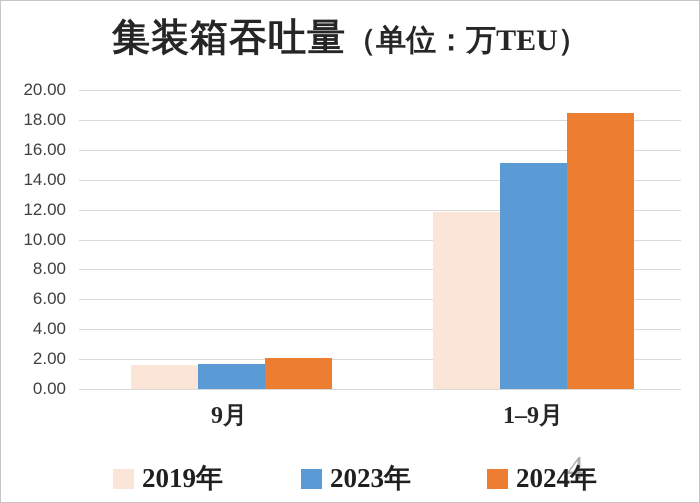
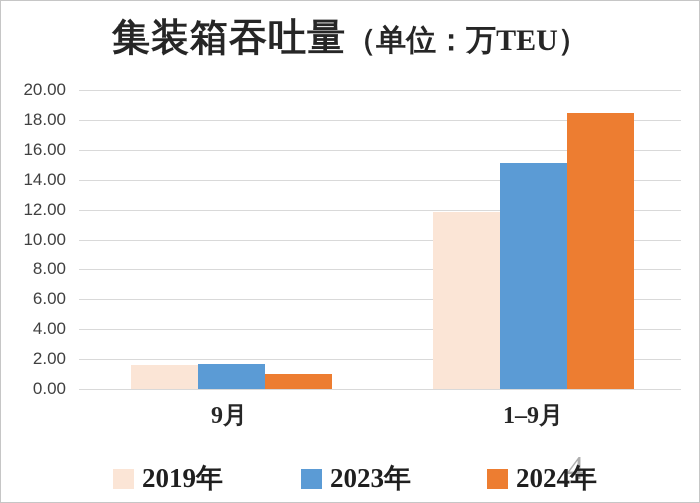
2024年/9月: 2.0 -> 1.0
